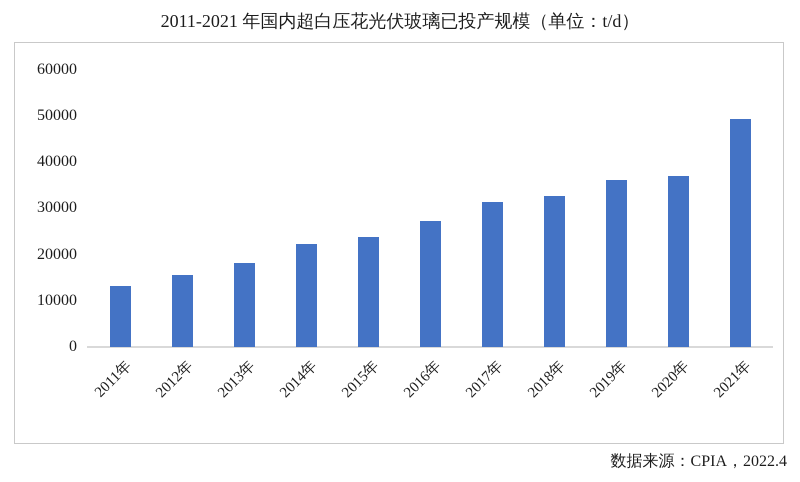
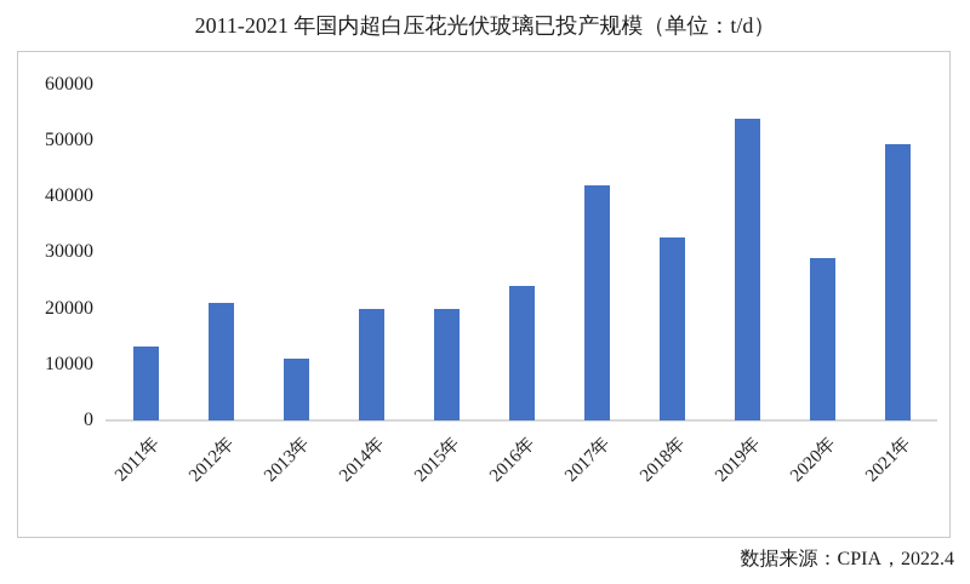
2012年: 16000 -> 21000
2013年: 18000 -> 11000
2014年: 22000 -> 20000
2015年: 24000 -> 20000
2016年: 27000 -> 24000
2017年: 32000 -> 42000
2019年: 36000 -> 54000
2020年: 37000 -> 29000
